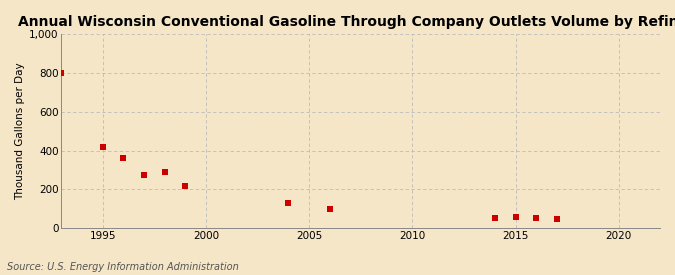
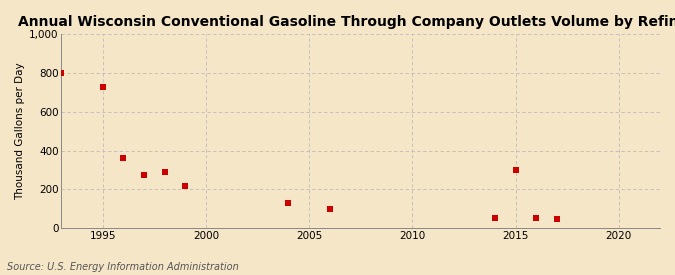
1995: 420 -> 730
2015: 60 -> 300
